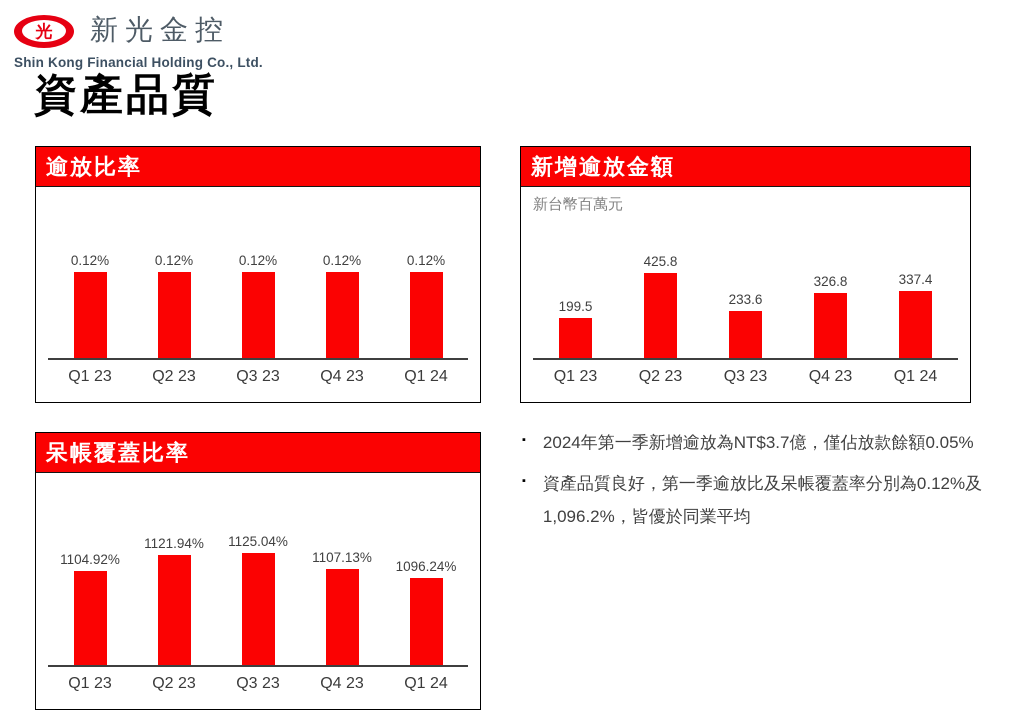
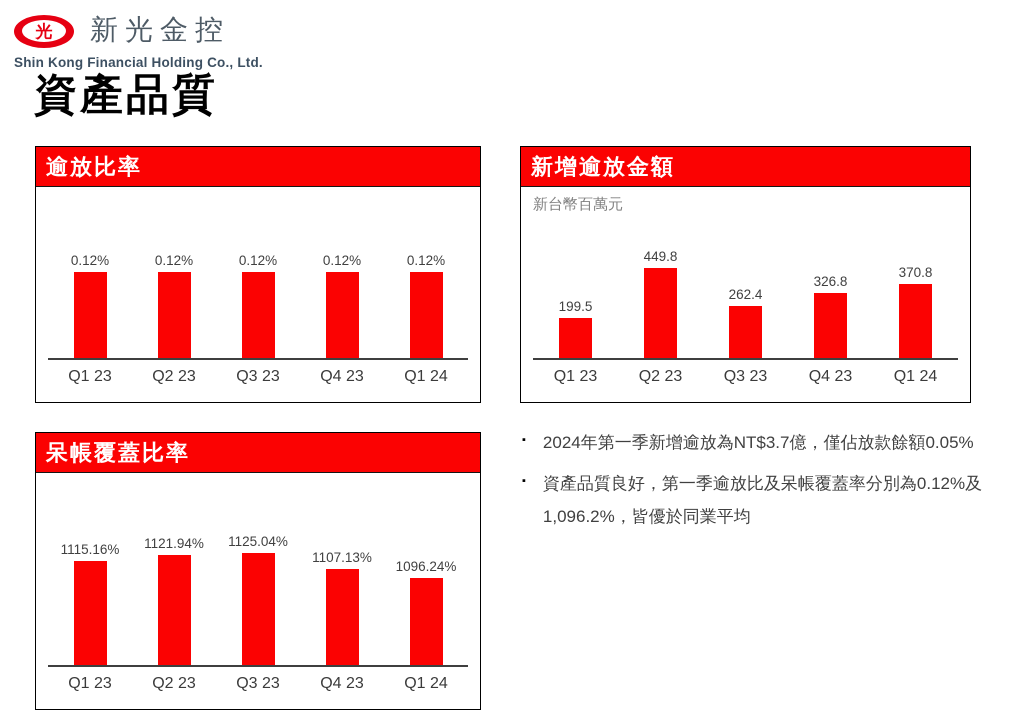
新增逾放金額/Q2 23: 425.8 -> 449.8
新增逾放金額/Q3 23: 233.6 -> 262.4
新增逾放金額/Q1 24: 337.4 -> 370.8
呆帳覆蓋比率/Q1 23: 1104.92% -> 1115.16%
